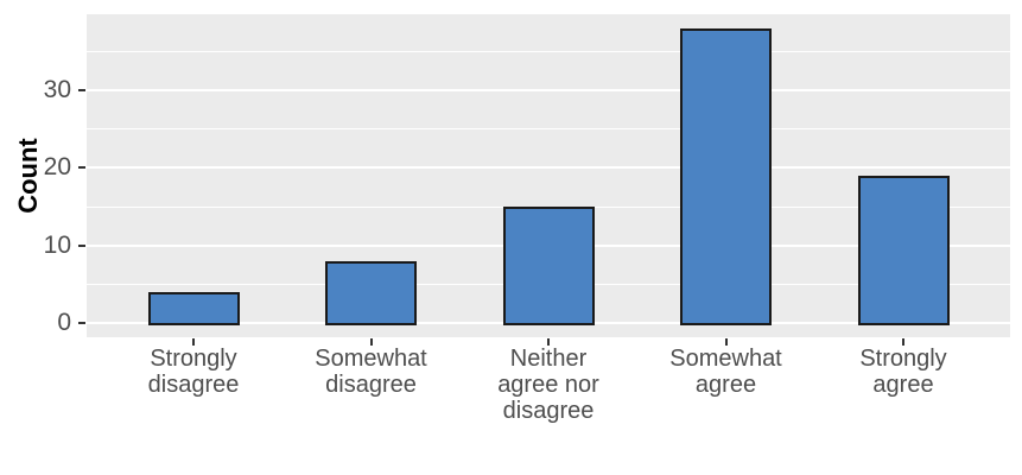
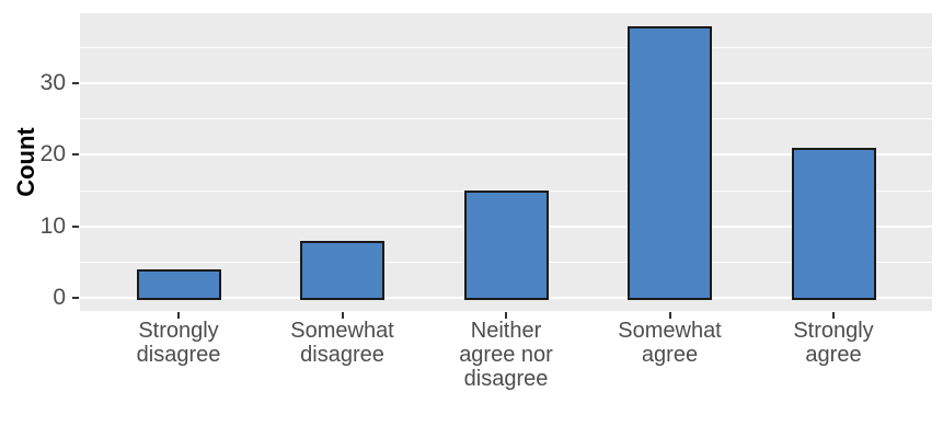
Strongly agree: 19 -> 21
